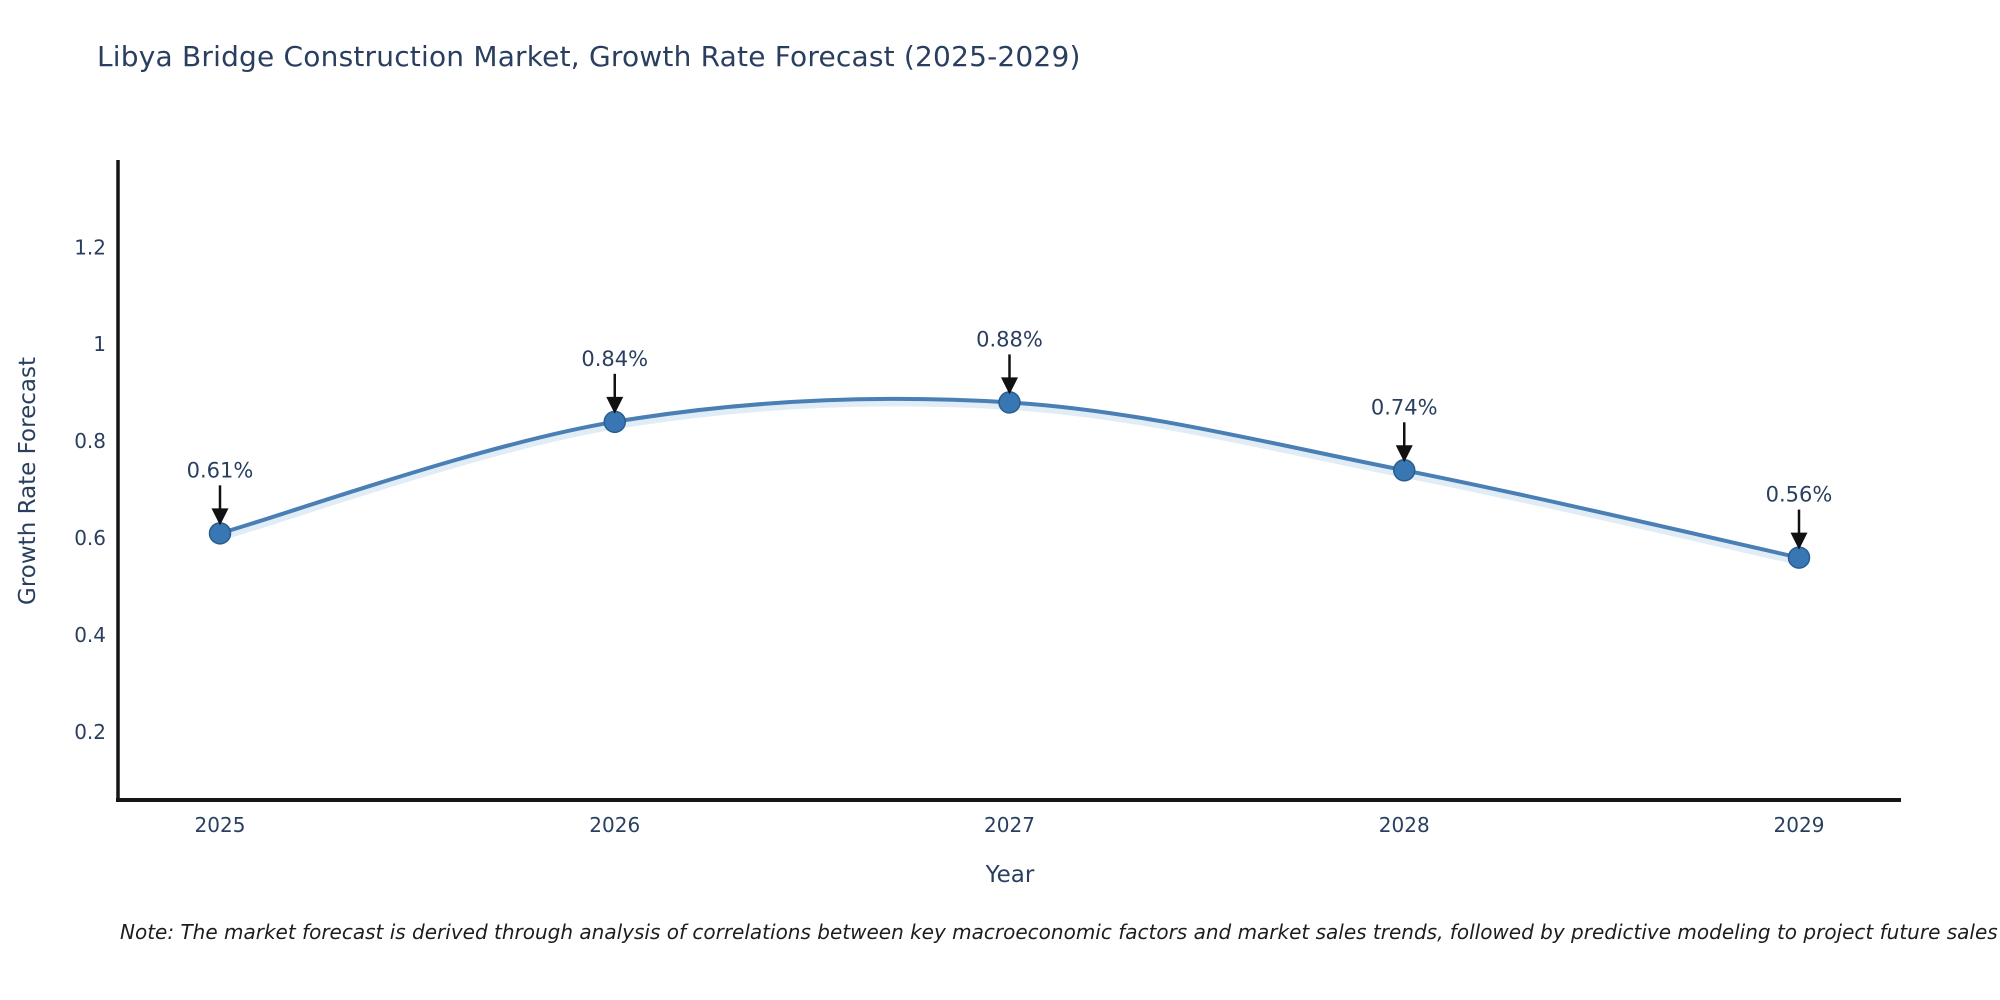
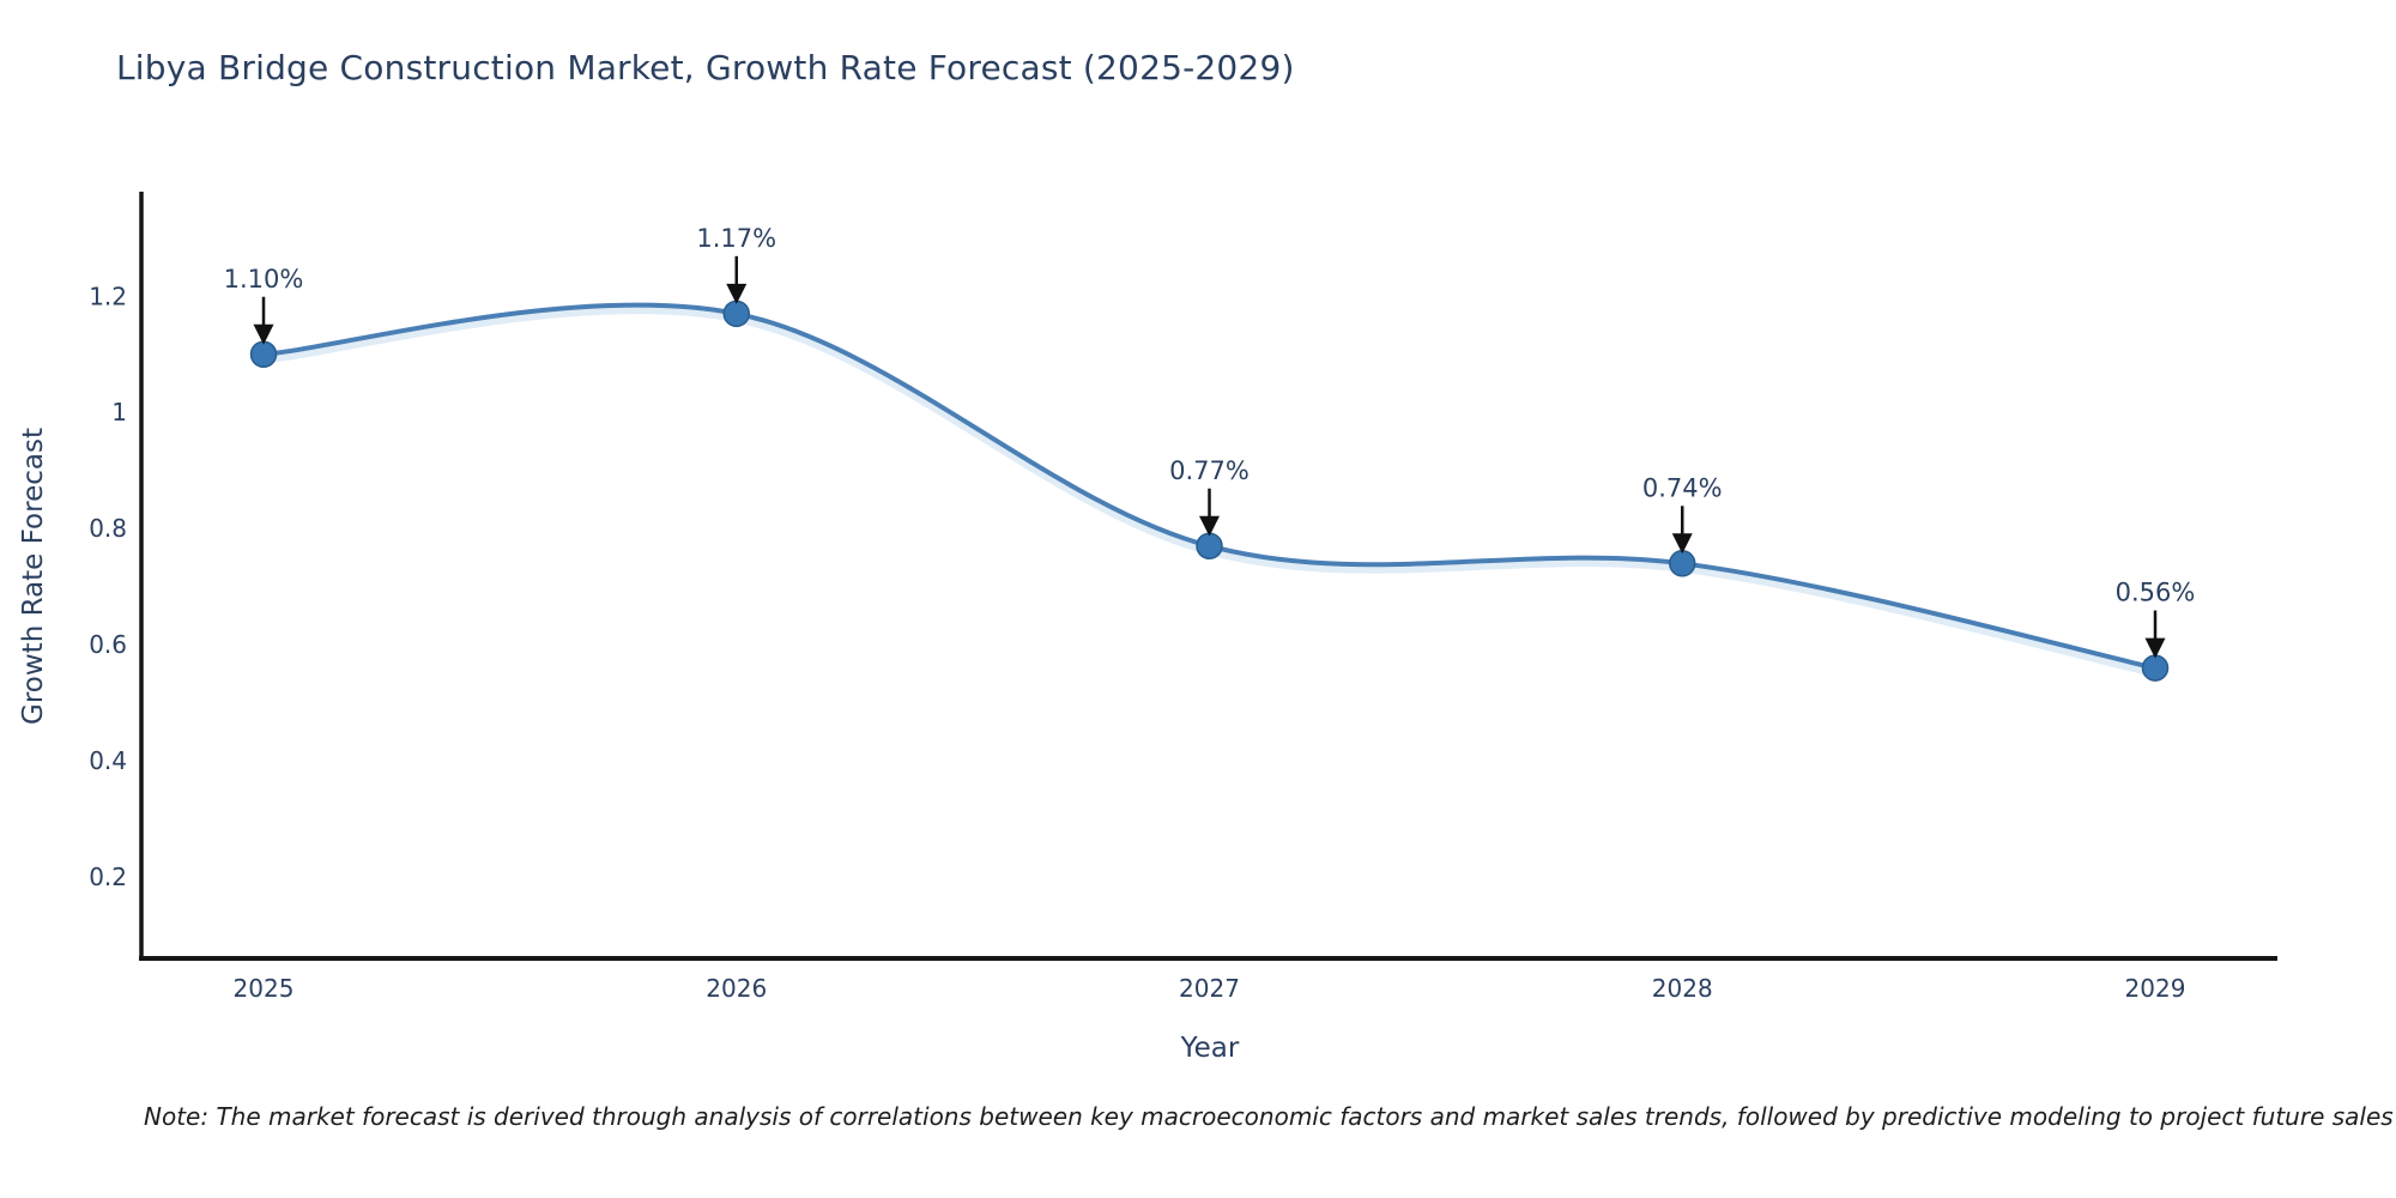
2025: 0.61% -> 1.10%
2026: 0.84% -> 1.17%
2027: 0.88% -> 0.77%
